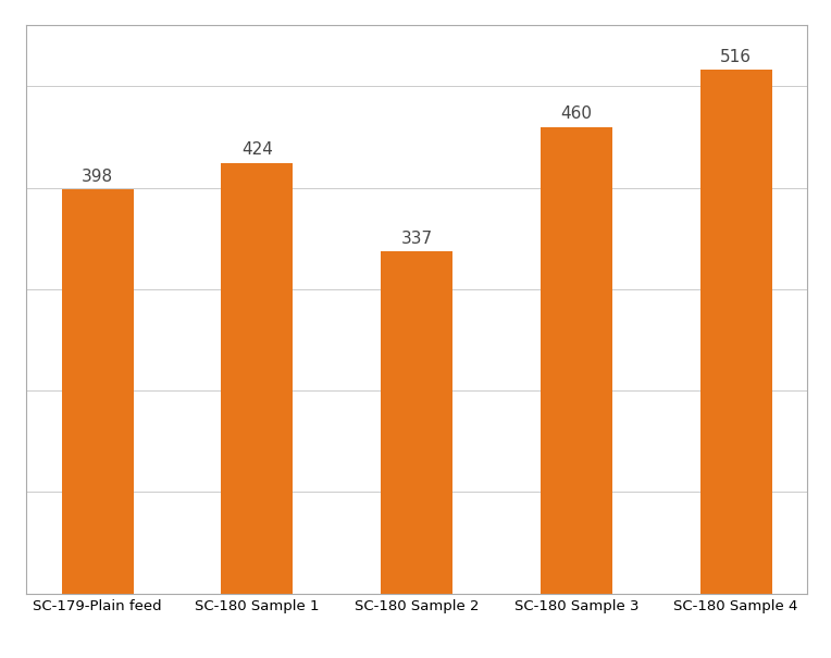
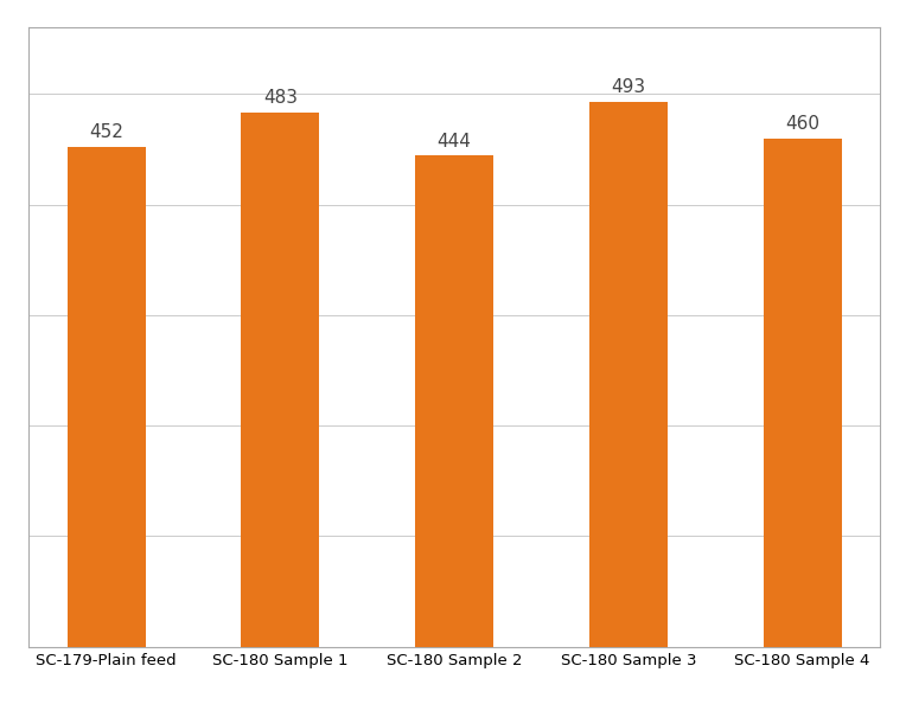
SC-179-Plain feed: 398 -> 452
SC-180 Sample 1: 424 -> 483
SC-180 Sample 2: 337 -> 444
SC-180 Sample 3: 460 -> 493
SC-180 Sample 4: 516 -> 460
